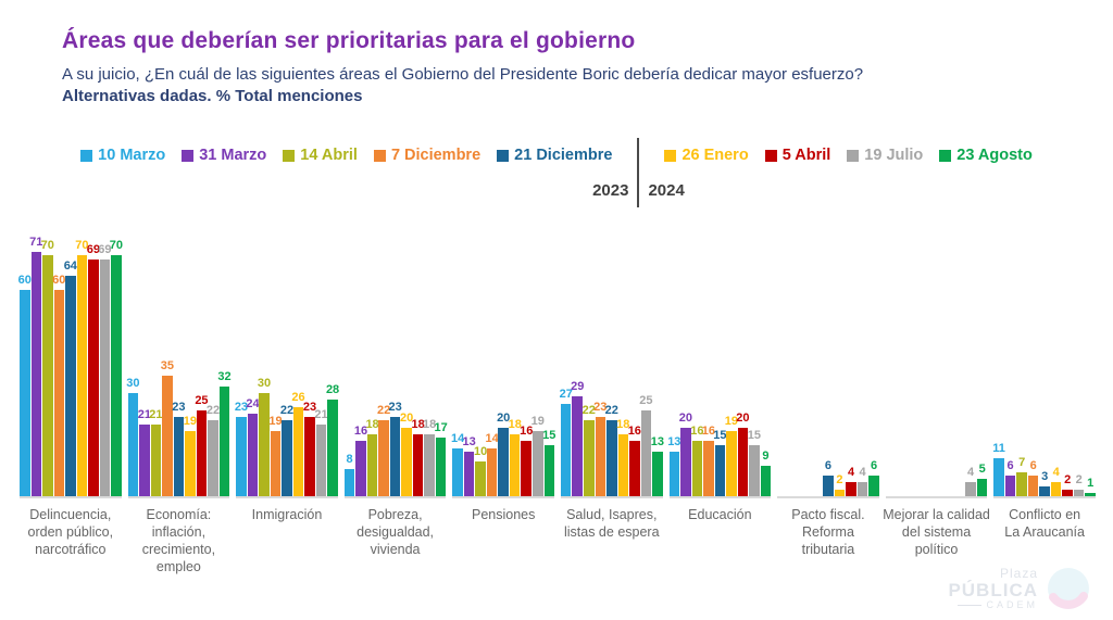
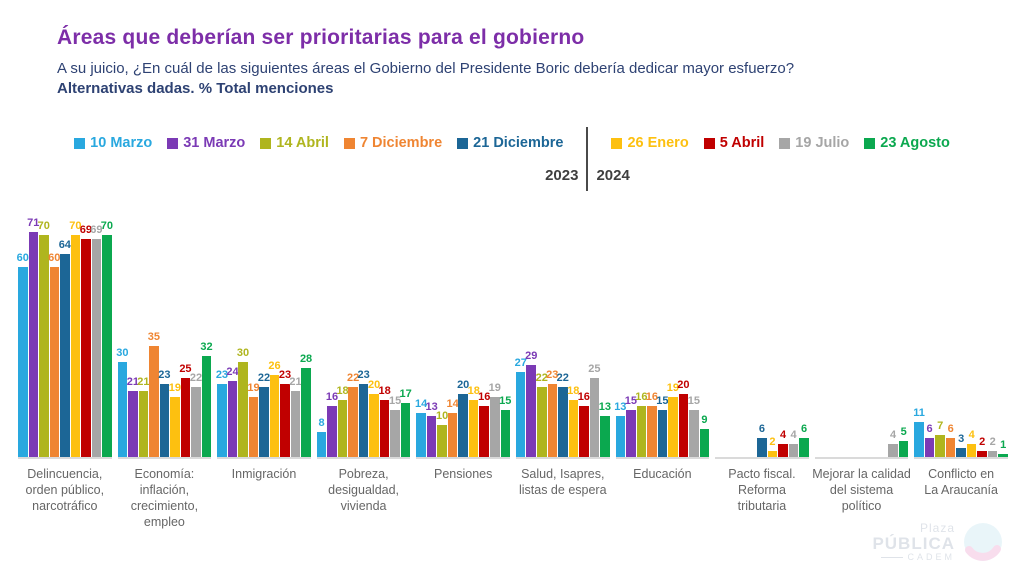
19 Julio/Pobreza, desigualdad, vivienda: 18 -> 15
31 Marzo/Educación: 20 -> 15
